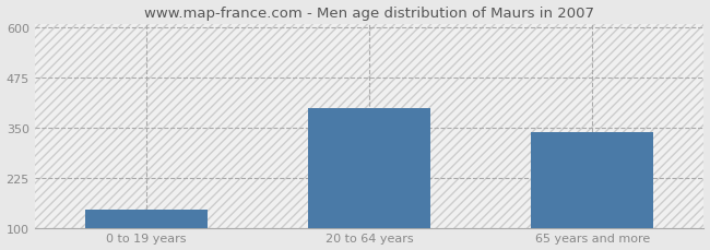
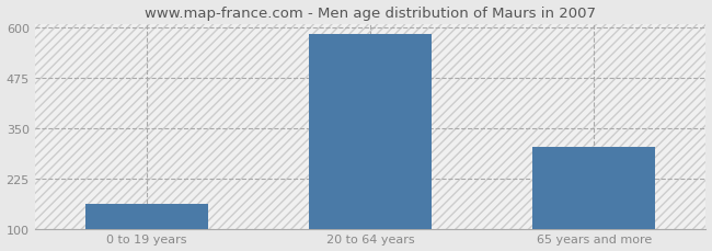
0 to 19 years: 145 -> 162
20 to 64 years: 400 -> 585
65 years and more: 340 -> 302
